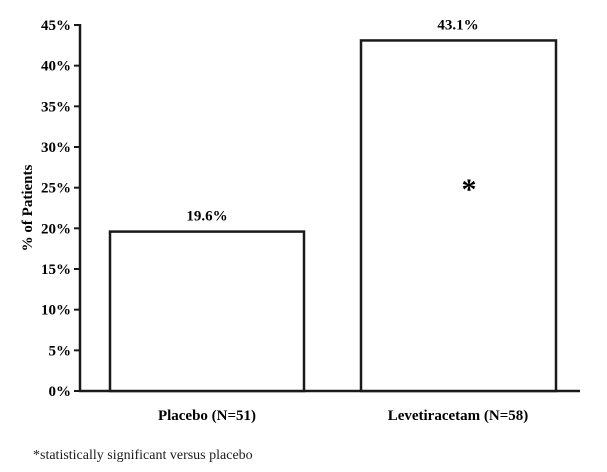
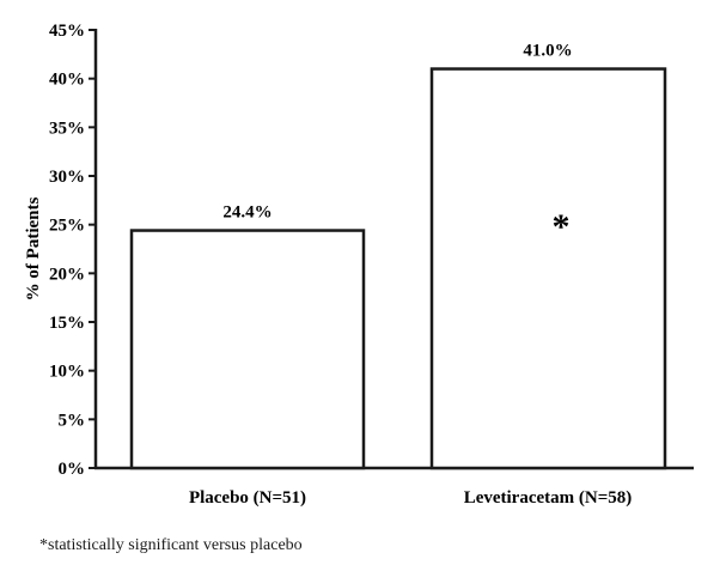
Placebo (N=51): 19.6% -> 24.4%
Levetiracetam (N=58): 43.1% -> 41.0%
